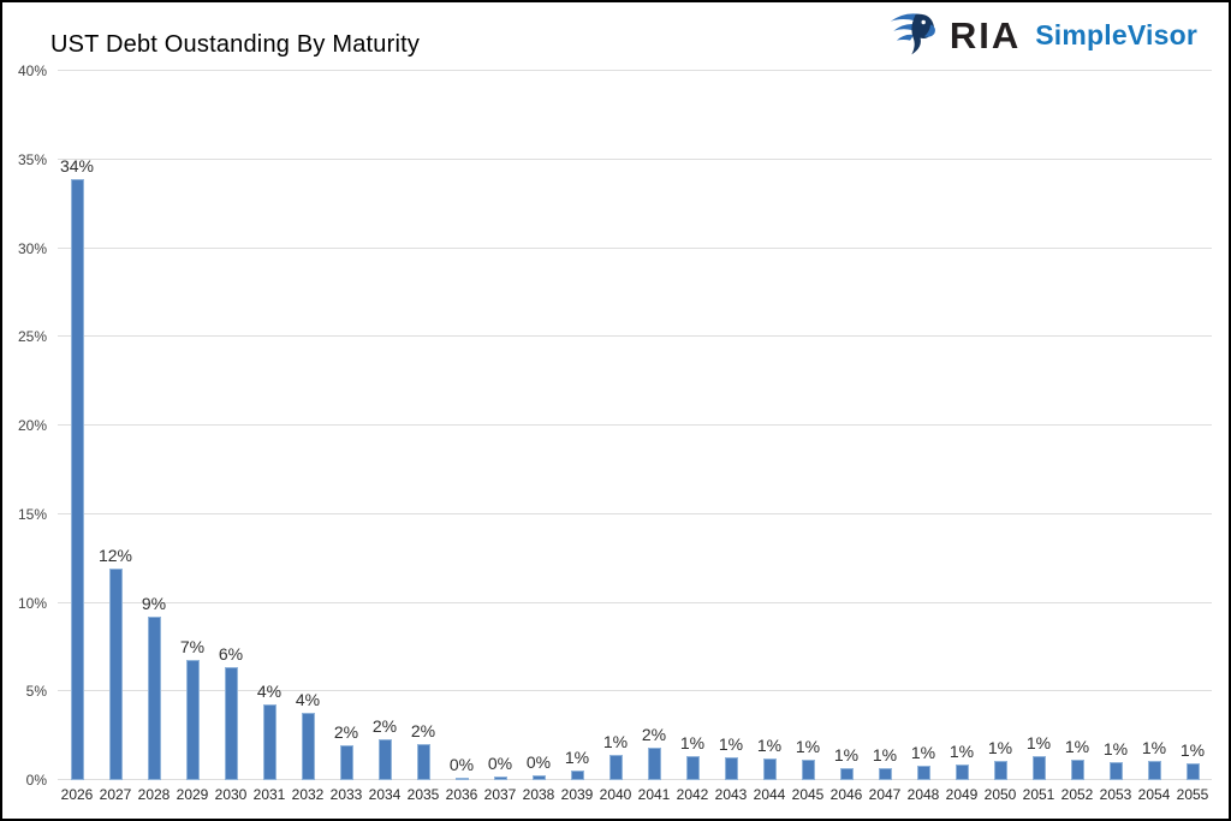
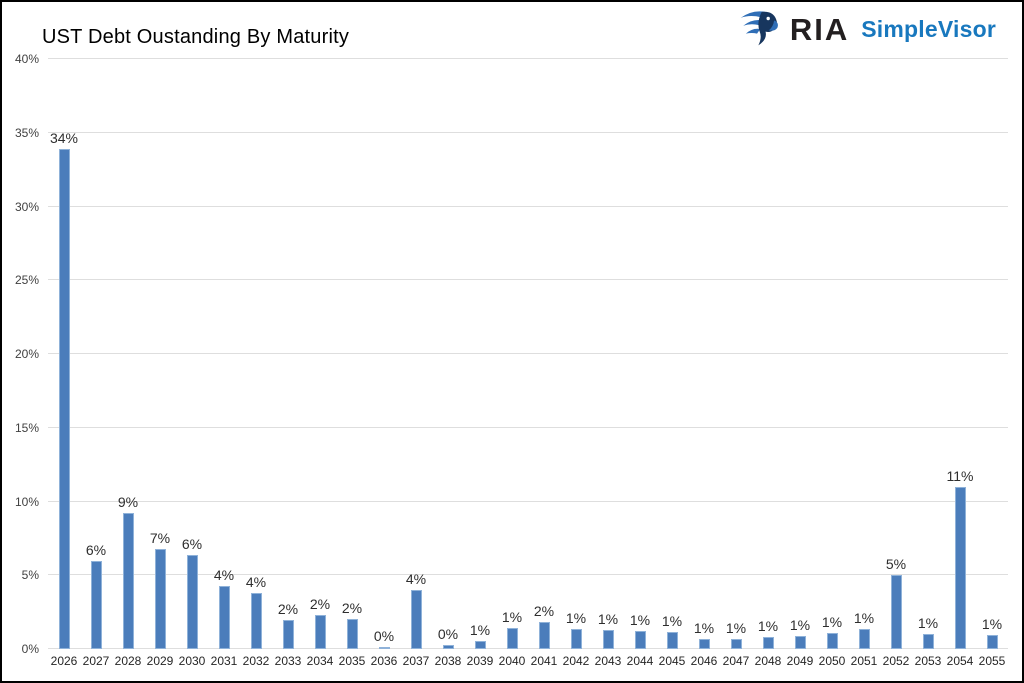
2027: 12% -> 6%
2037: 0% -> 4%
2052: 1% -> 5%
2054: 1% -> 11%
